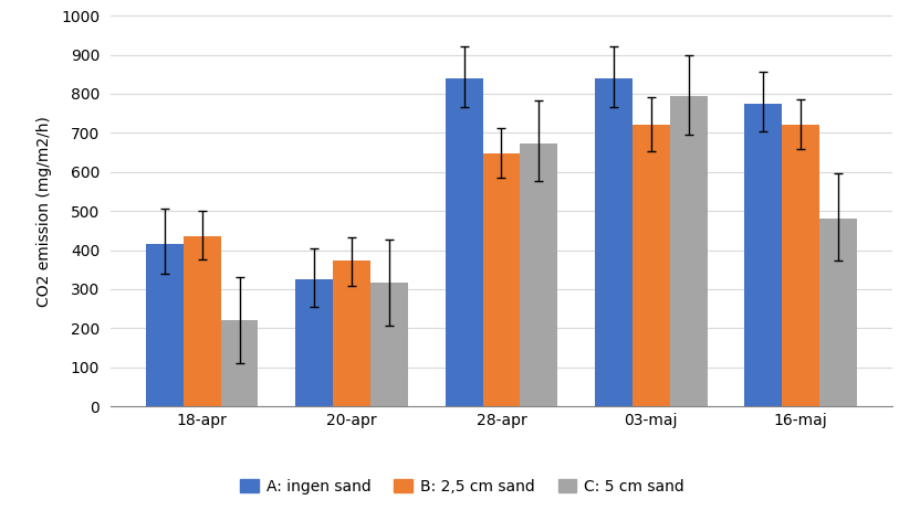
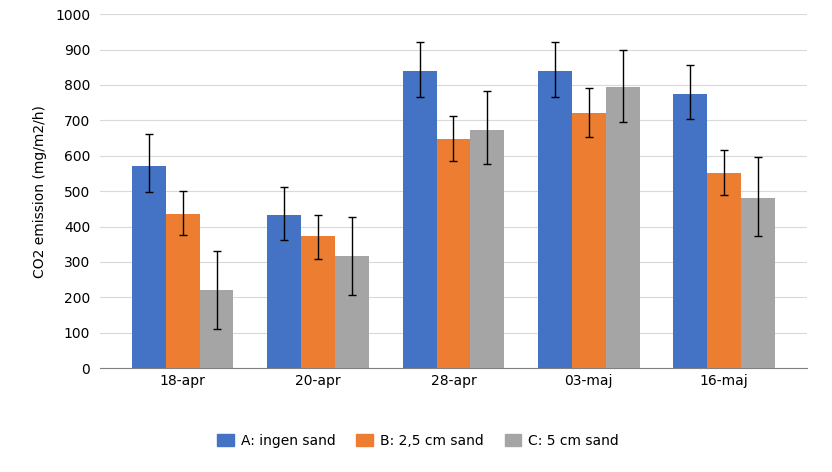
A: ingen sand/18-apr: 415 -> 572
A: ingen sand/20-apr: 325 -> 432
B: 2,5 cm sand/16-maj: 720 -> 552
